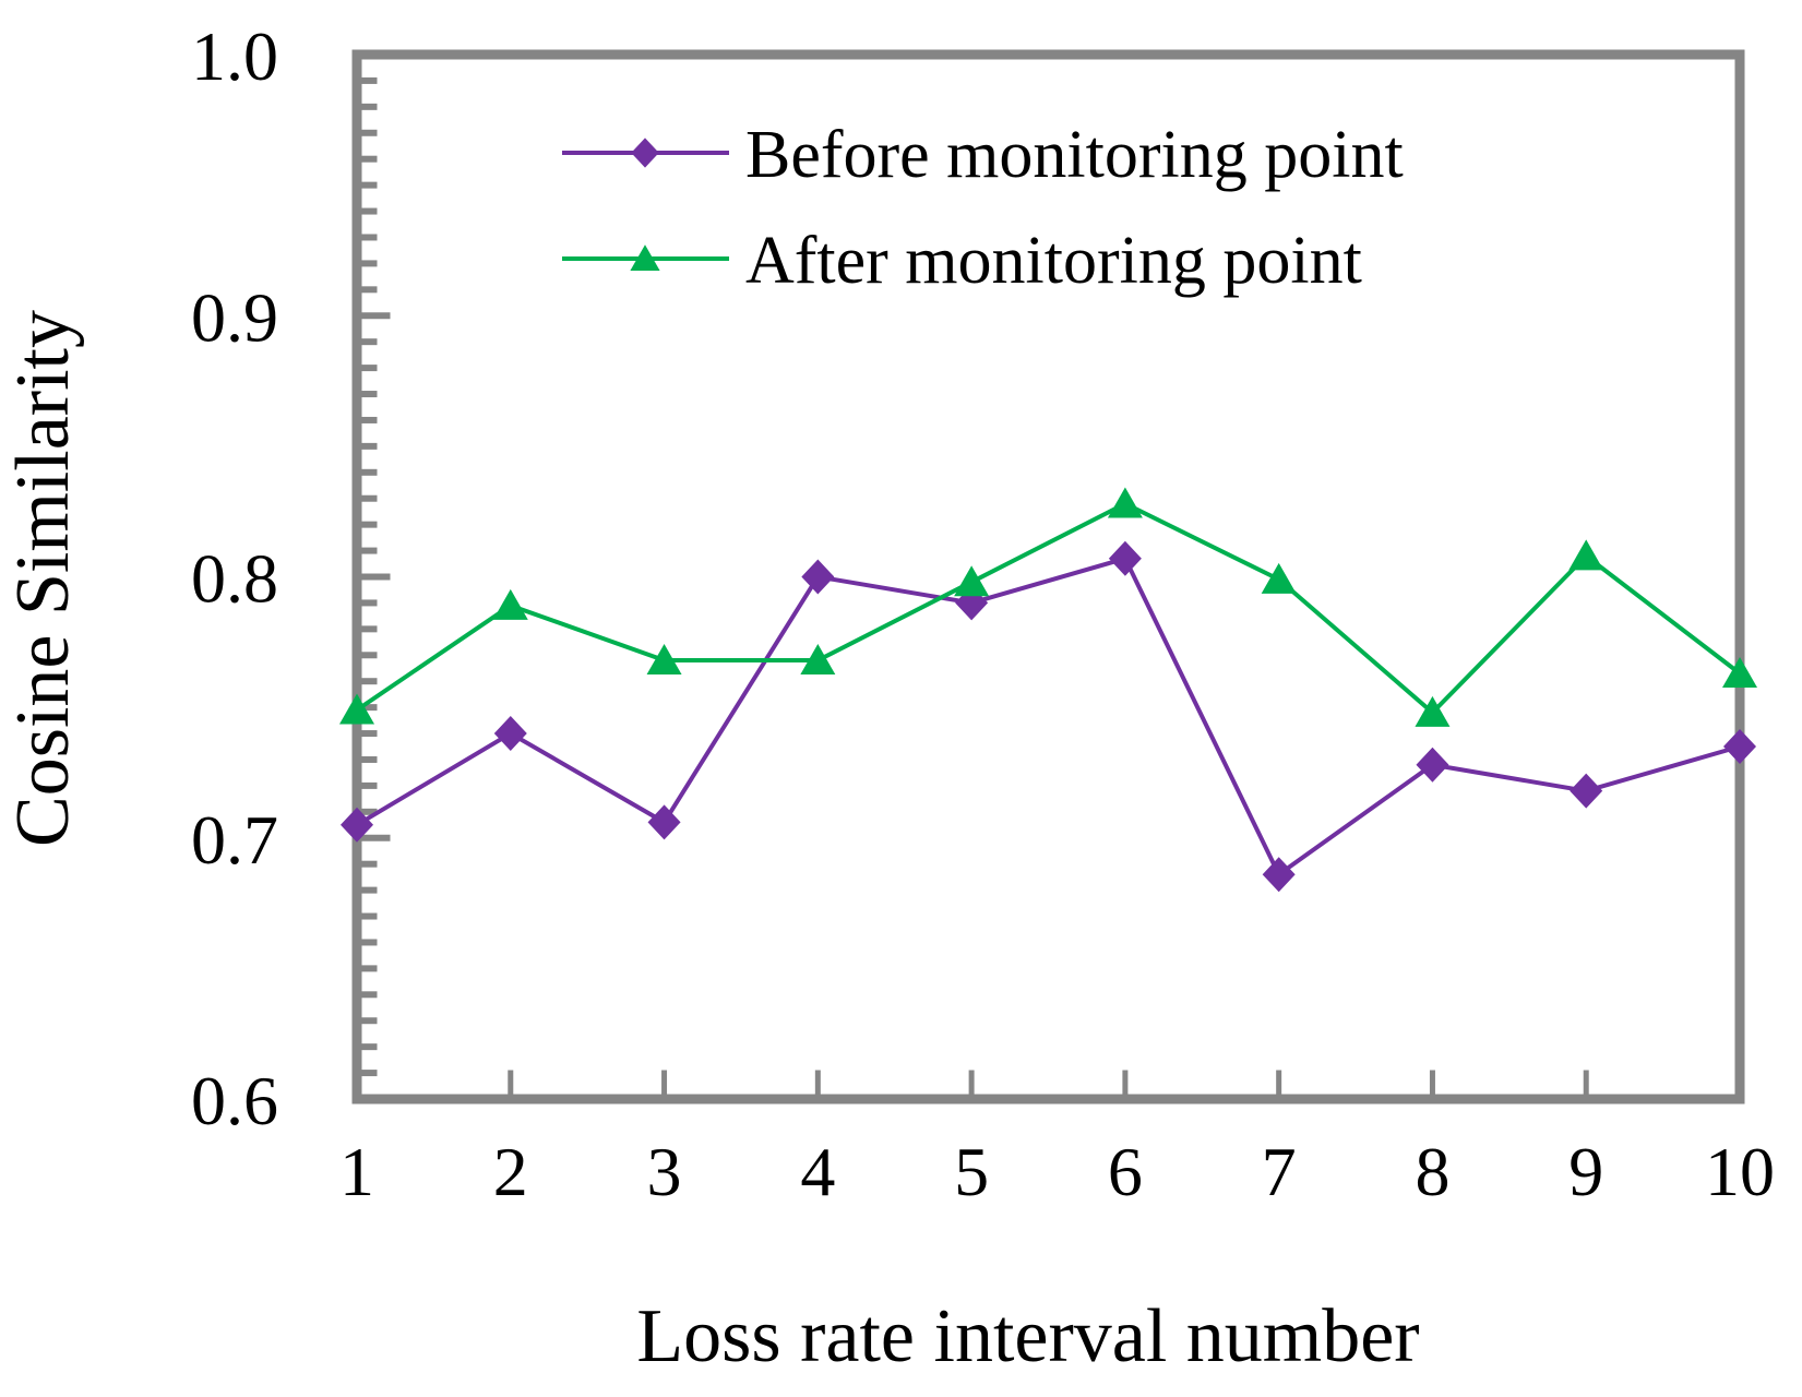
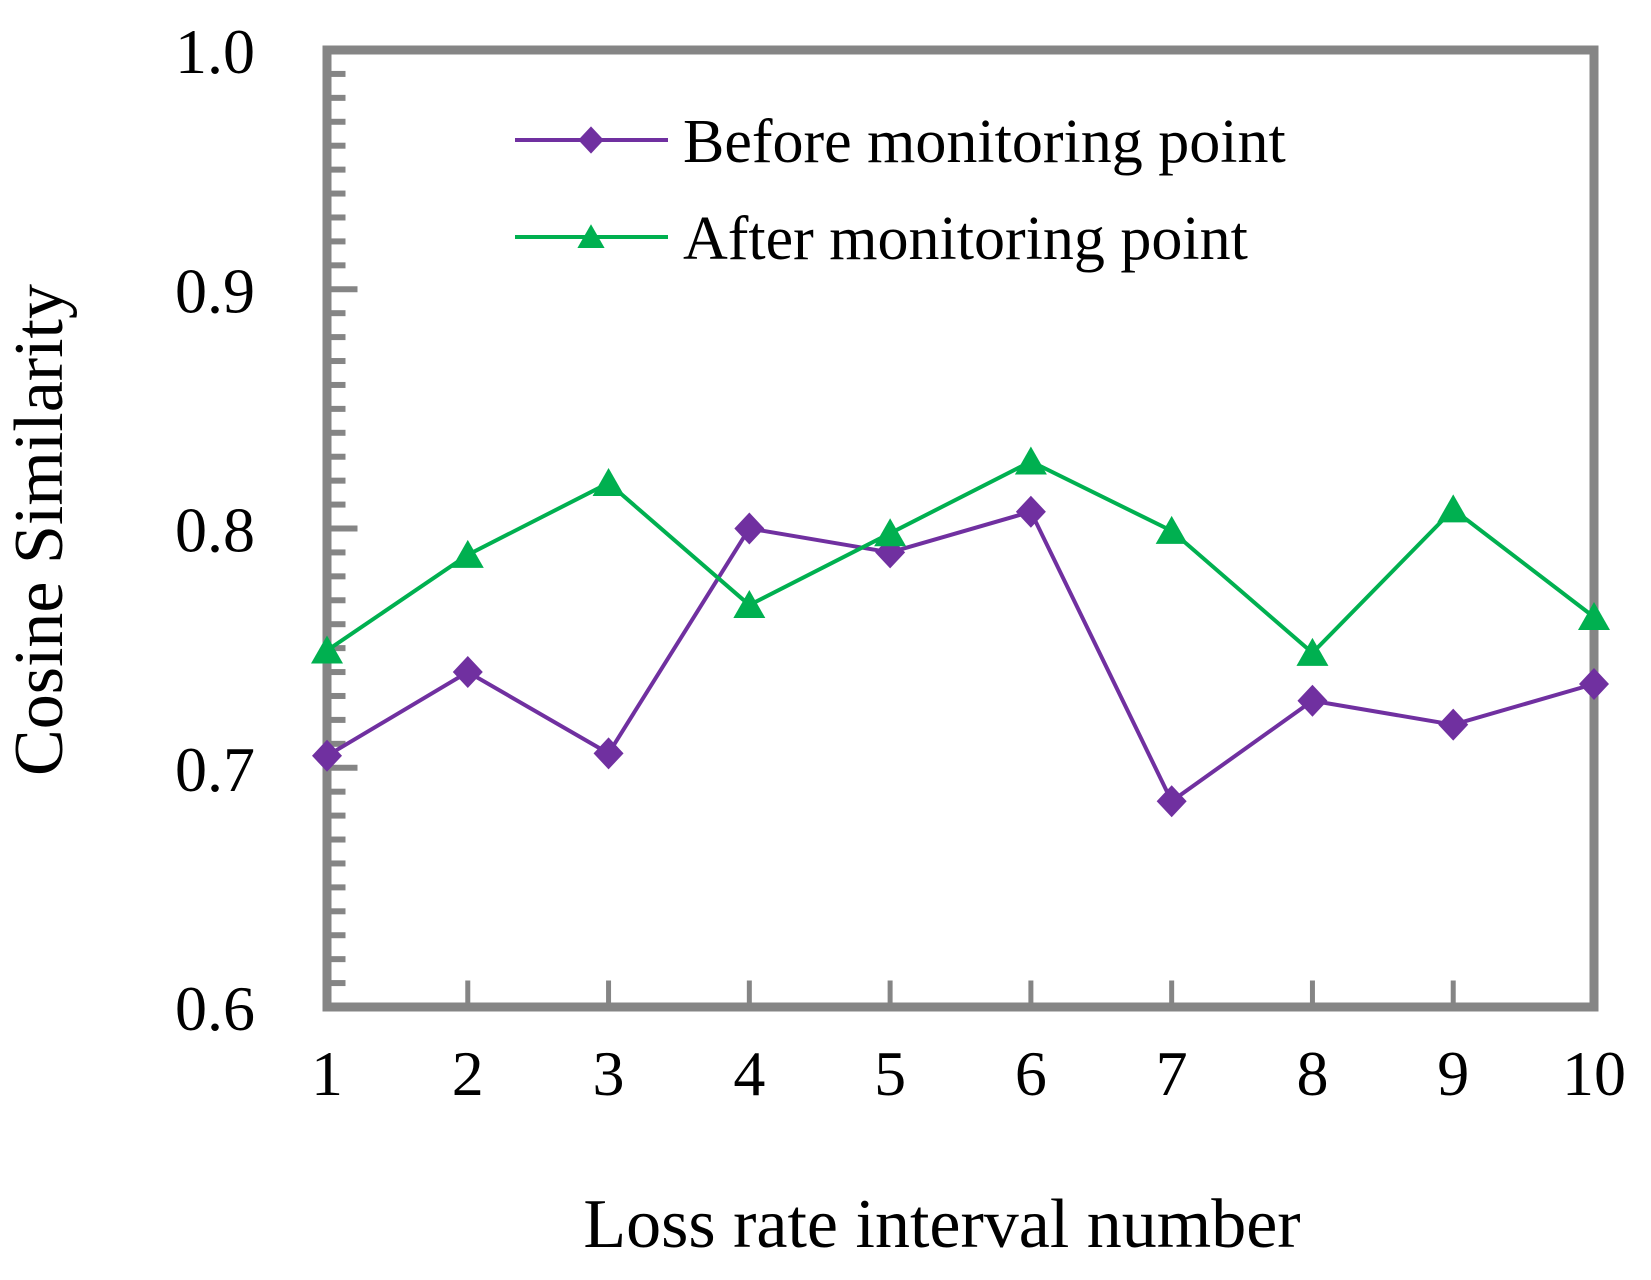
After monitoring point/3: 0.768 -> 0.819
